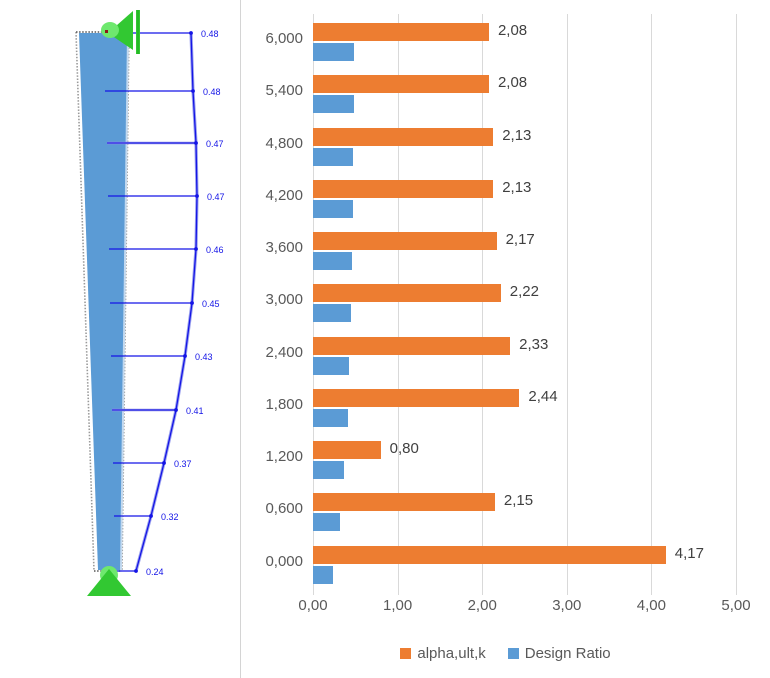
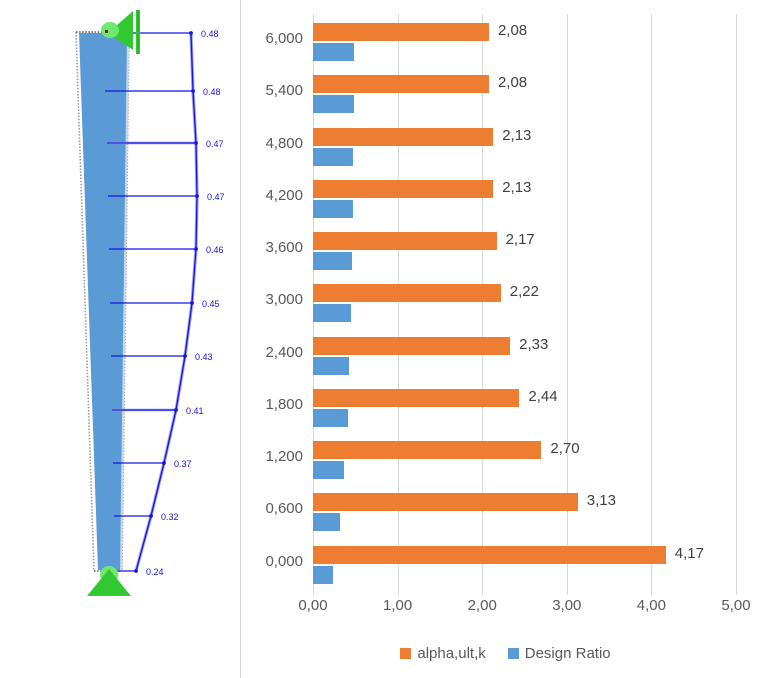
alpha,ult,k/1,200: 0,80 -> 2,70
alpha,ult,k/0,600: 2,15 -> 3,13
